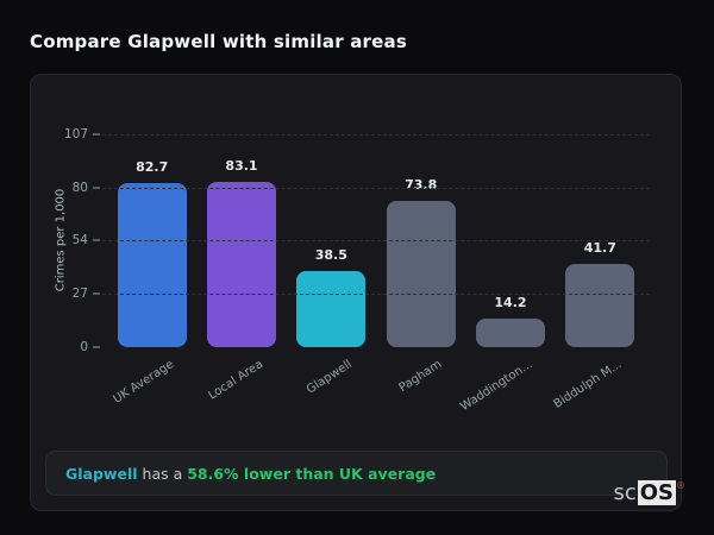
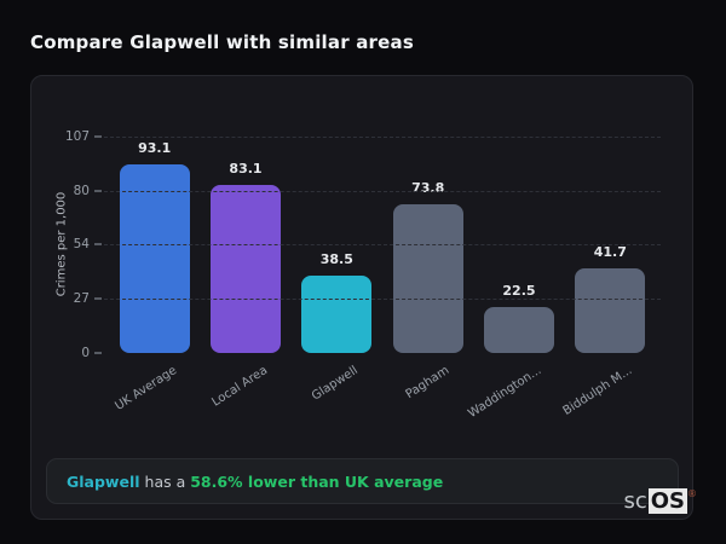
UK Average: 82.7 -> 93.1
Waddington...: 14.2 -> 22.5
